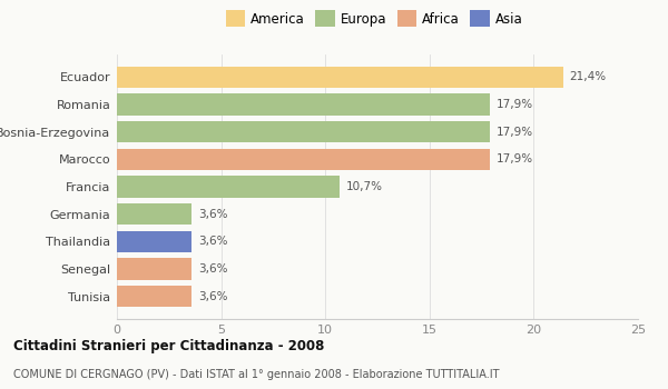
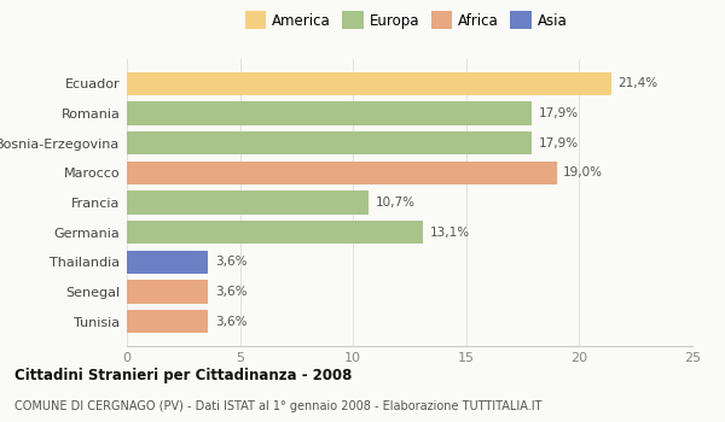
Marocco: 17,9% -> 19,0%
Germania: 3,6% -> 13,1%
